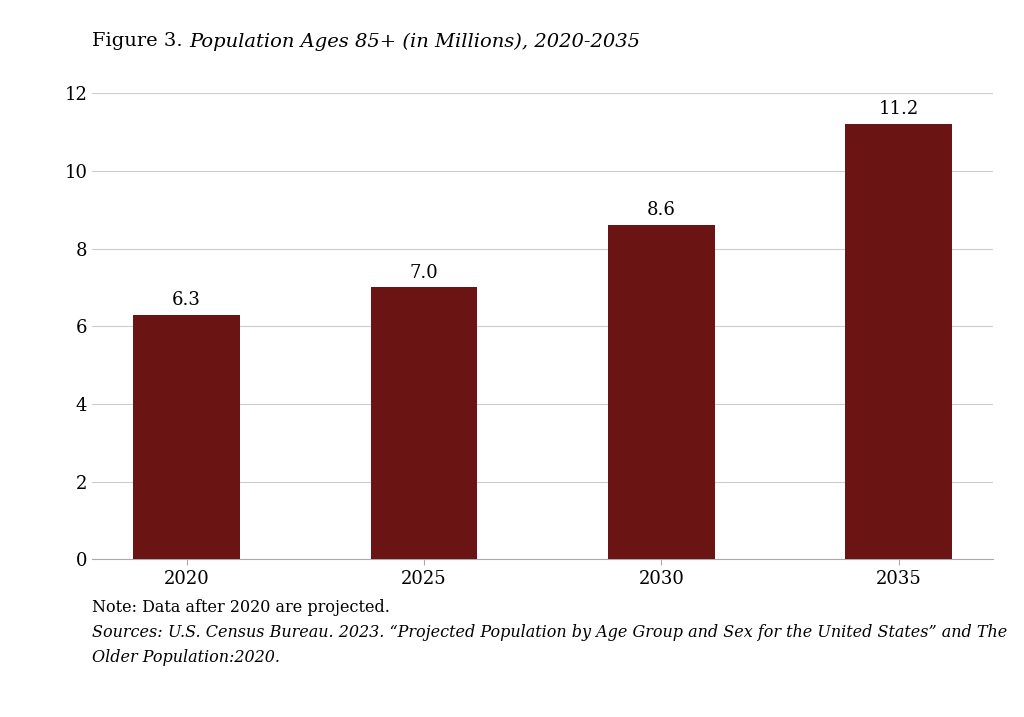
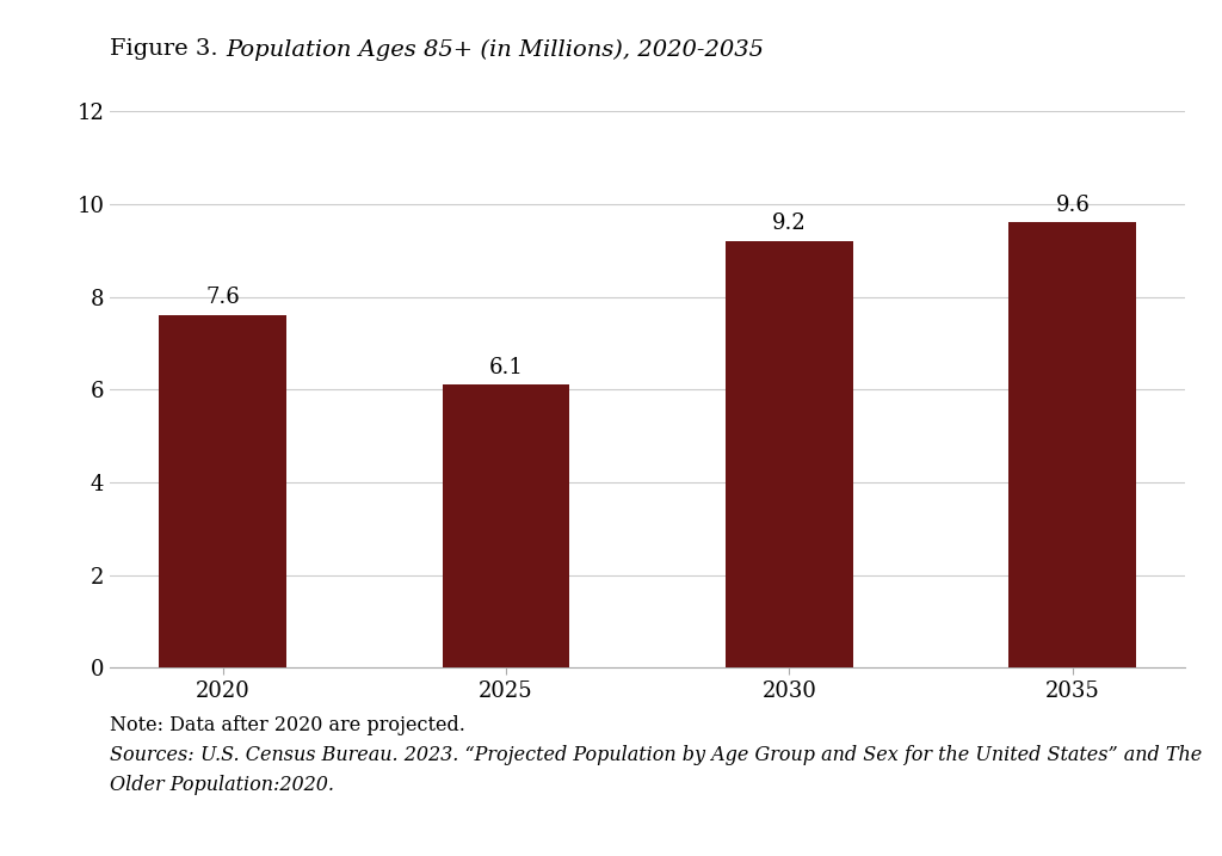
2020: 6.3 -> 7.6
2025: 7.0 -> 6.1
2030: 8.6 -> 9.2
2035: 11.2 -> 9.6
